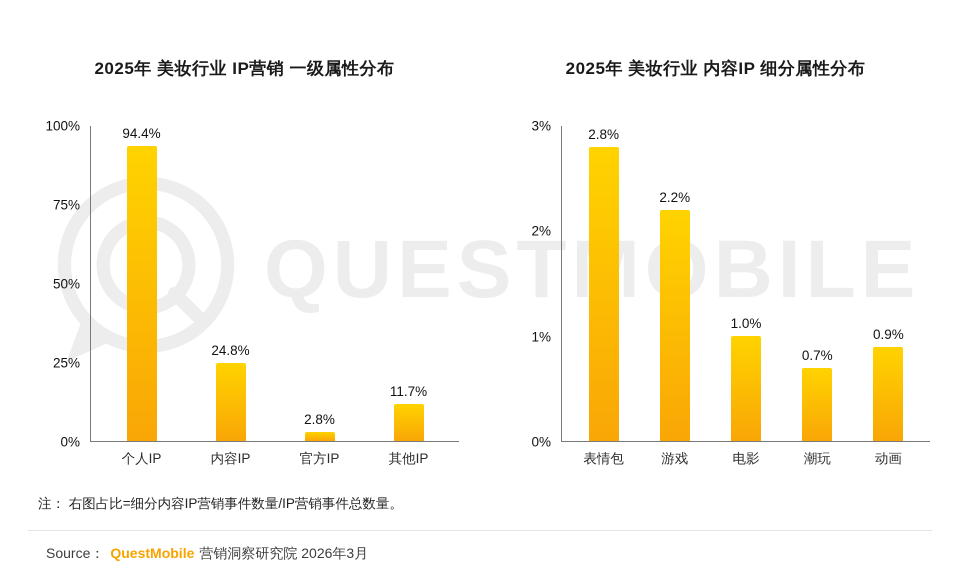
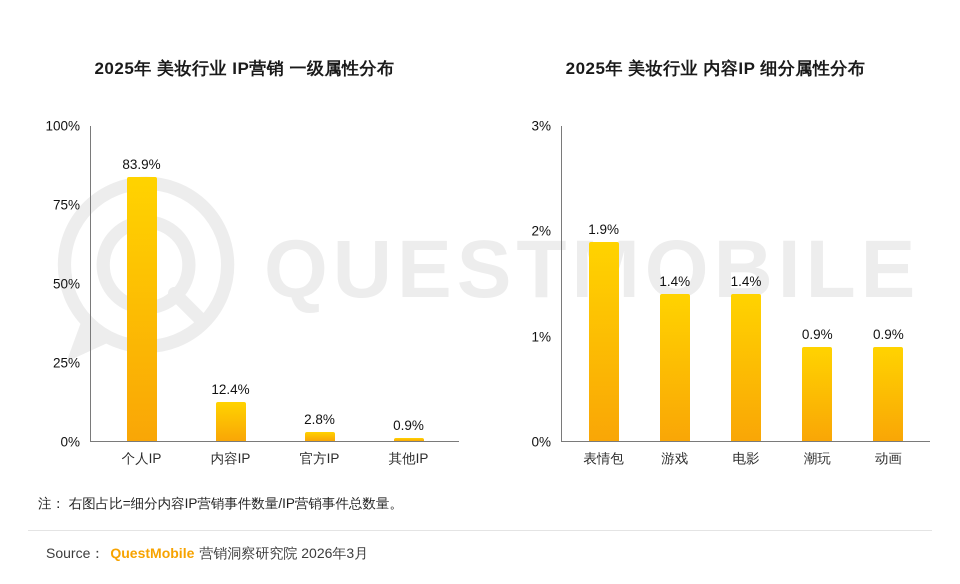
2025年 美妆行业 IP营销 一级属性分布/个人IP: 94.4% -> 83.9%
2025年 美妆行业 IP营销 一级属性分布/内容IP: 24.8% -> 12.4%
2025年 美妆行业 IP营销 一级属性分布/其他IP: 11.7% -> 0.9%
2025年 美妆行业 内容IP 细分属性分布/表情包: 2.8% -> 1.9%
2025年 美妆行业 内容IP 细分属性分布/游戏: 2.2% -> 1.4%
2025年 美妆行业 内容IP 细分属性分布/电影: 1.0% -> 1.4%
2025年 美妆行业 内容IP 细分属性分布/潮玩: 0.7% -> 0.9%
